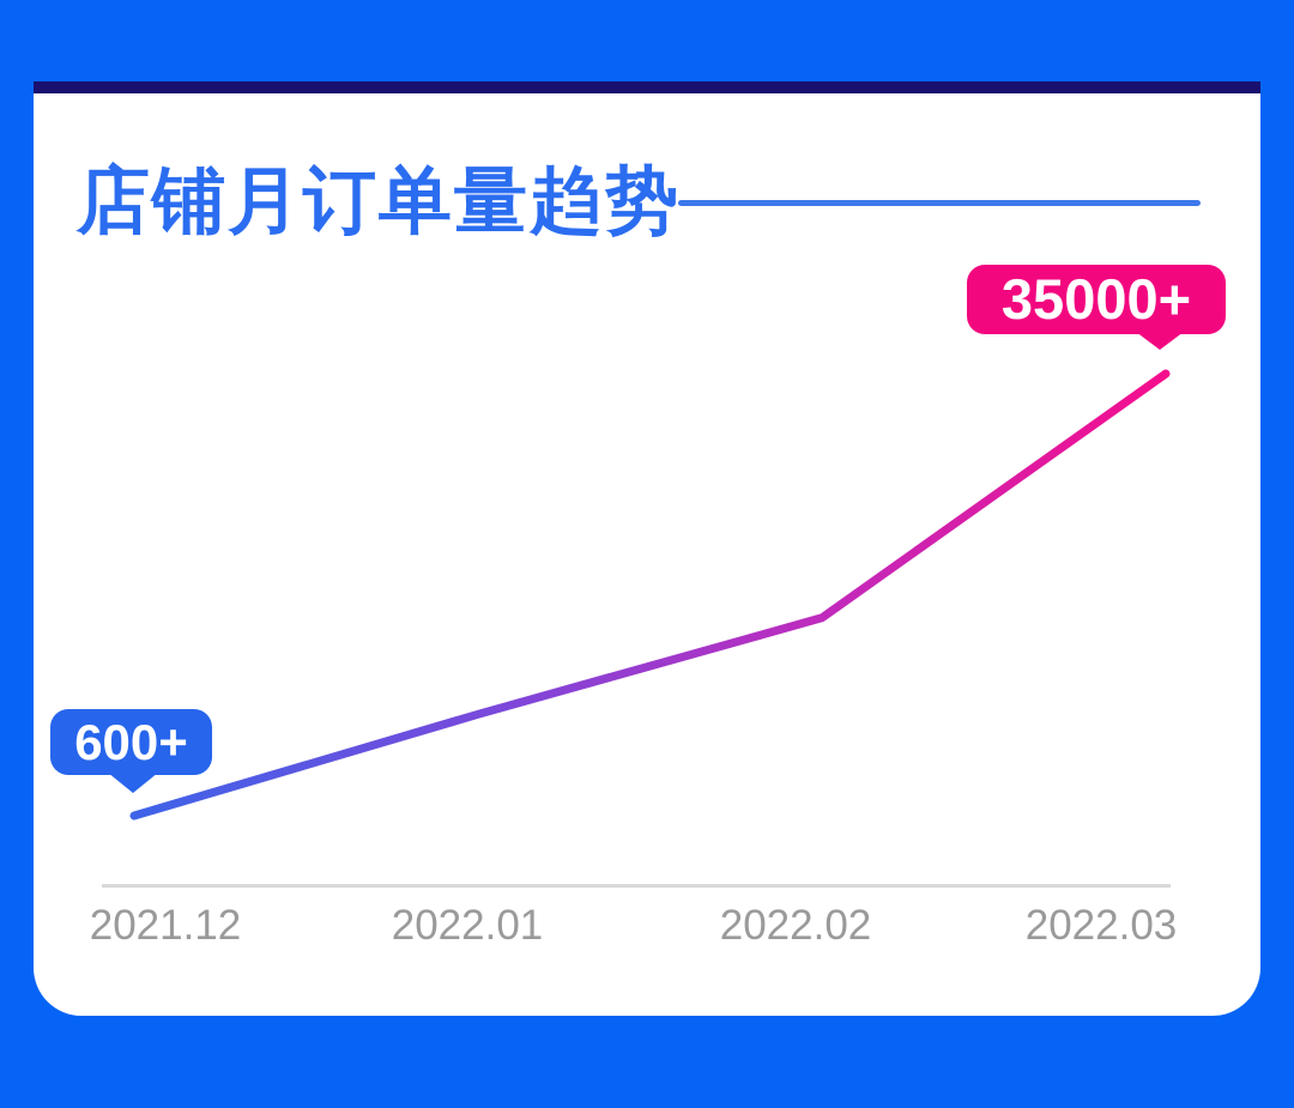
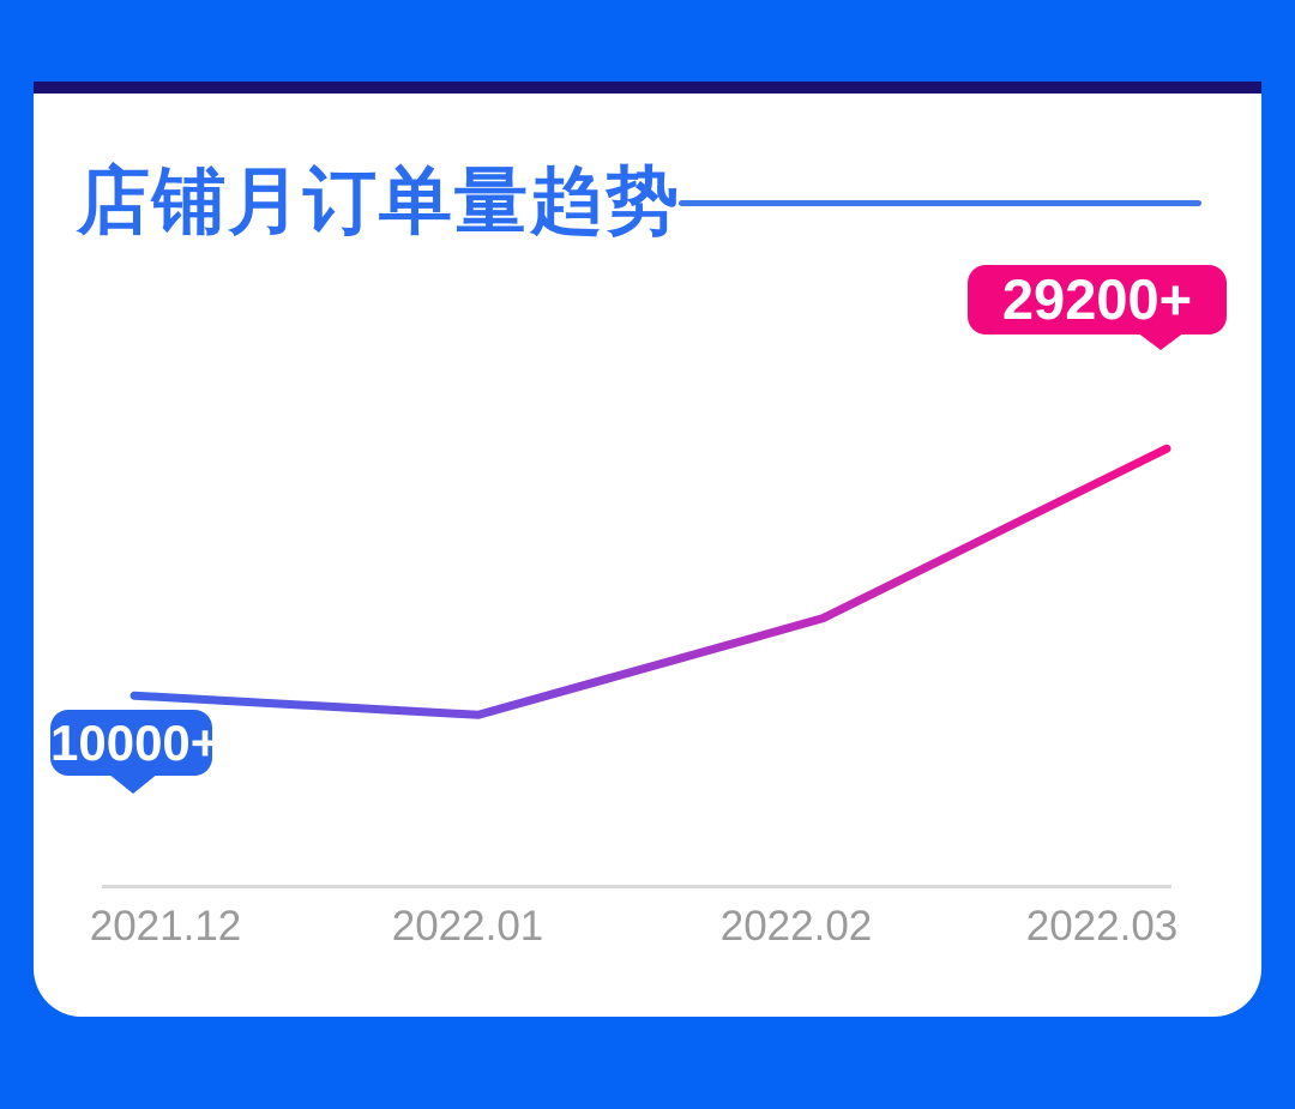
2021.12: 600 -> 10000
2022.03: 35000 -> 29200
